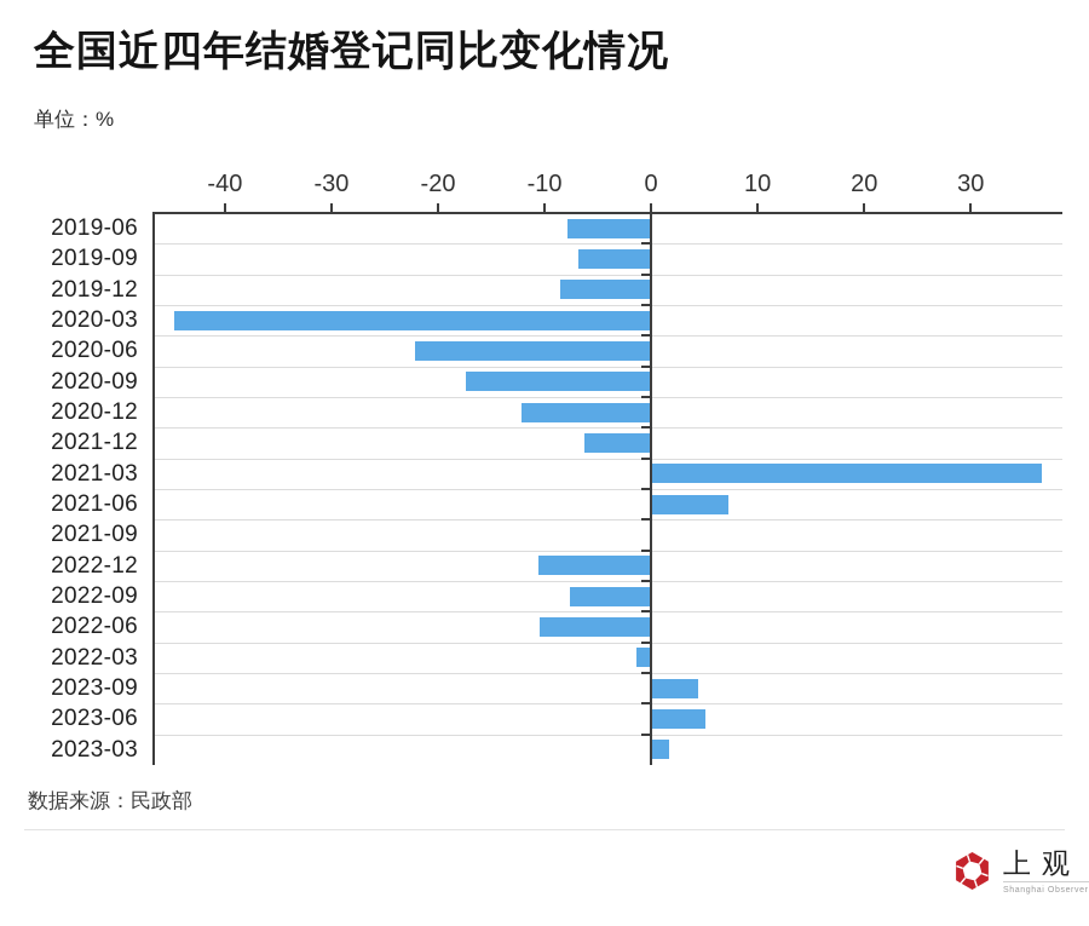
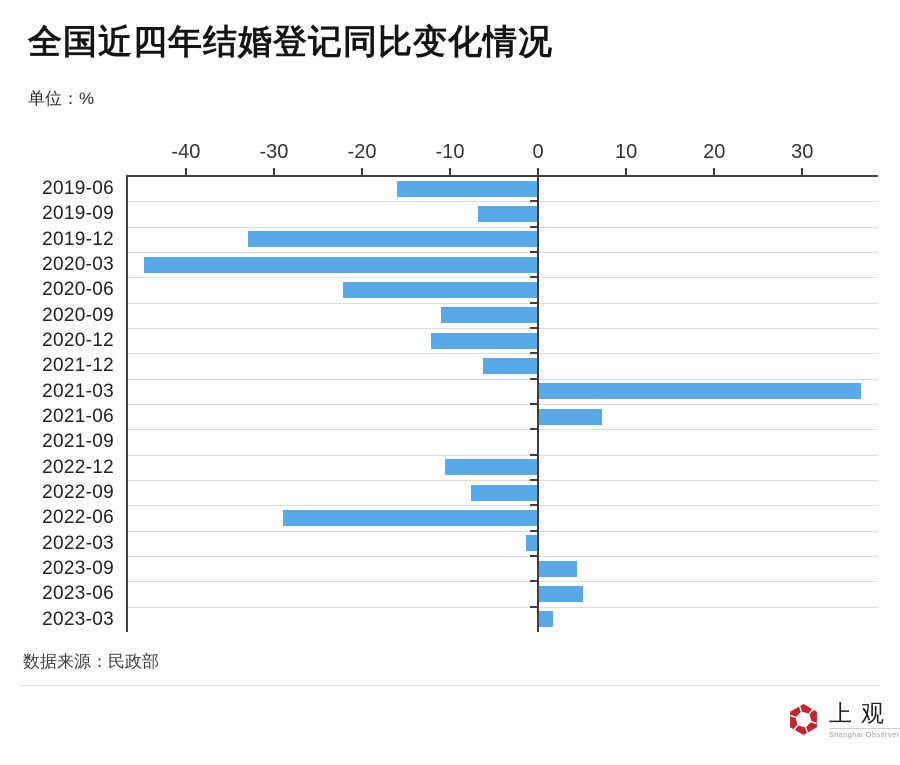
2019-06: -8 -> -16
2019-12: -8 -> -33
2020-09: -17 -> -11
2022-06: -10 -> -29
